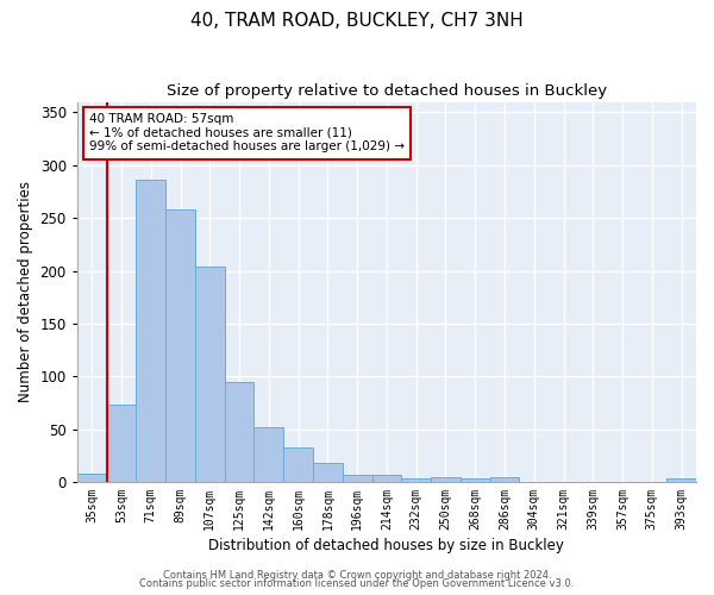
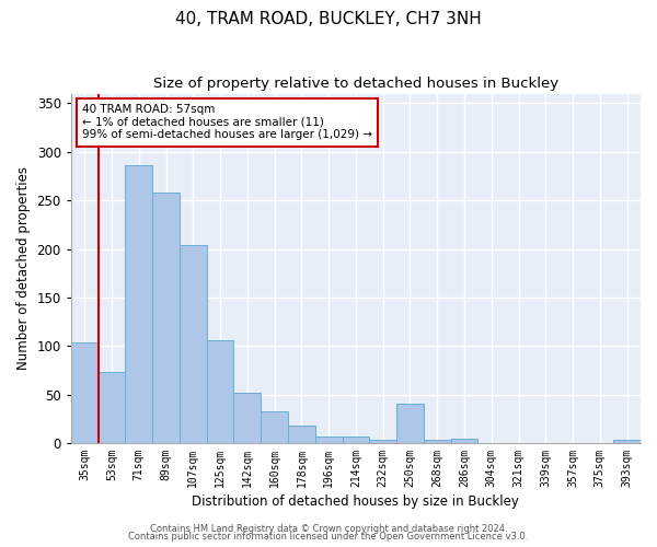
35sqm: 8 -> 104
125sqm: 95 -> 106
250sqm: 4 -> 40
